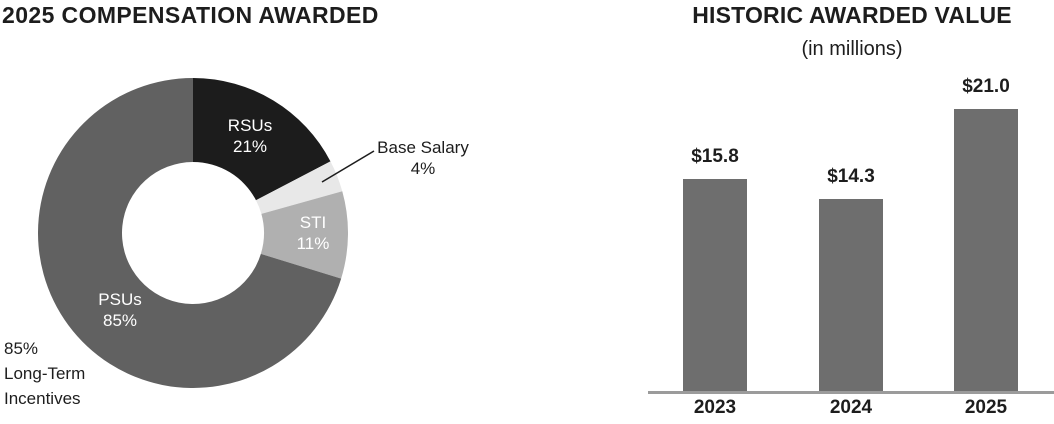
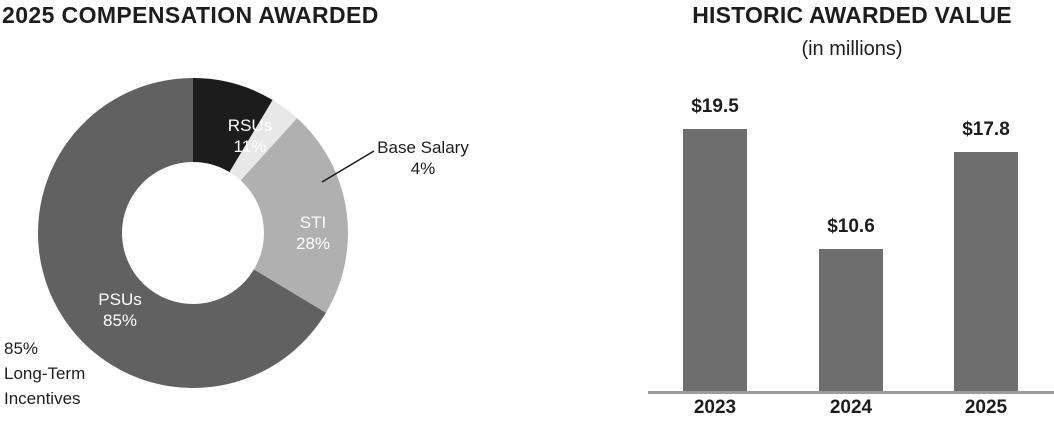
2025 COMPENSATION AWARDED/RSUs: 21% -> 11%
2025 COMPENSATION AWARDED/STI: 11% -> 28%
HISTORIC AWARDED VALUE/2023: $15.8 -> $19.5
HISTORIC AWARDED VALUE/2024: $14.3 -> $10.6
HISTORIC AWARDED VALUE/2025: $21.0 -> $17.8
